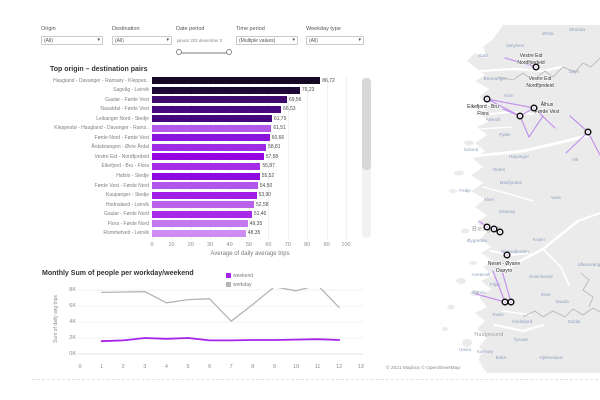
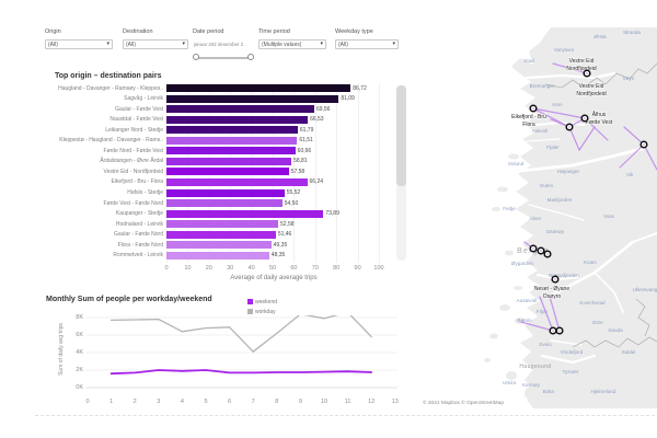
Top origin – destination pairs/Sagvåg - Leirvik: 76,23 -> 81,09
Top origin – destination pairs/Eikefjord - Bru - Flora: 55,87 -> 66,24
Top origin – destination pairs/Kaupanger - Stedje: 53,90 -> 73,89
